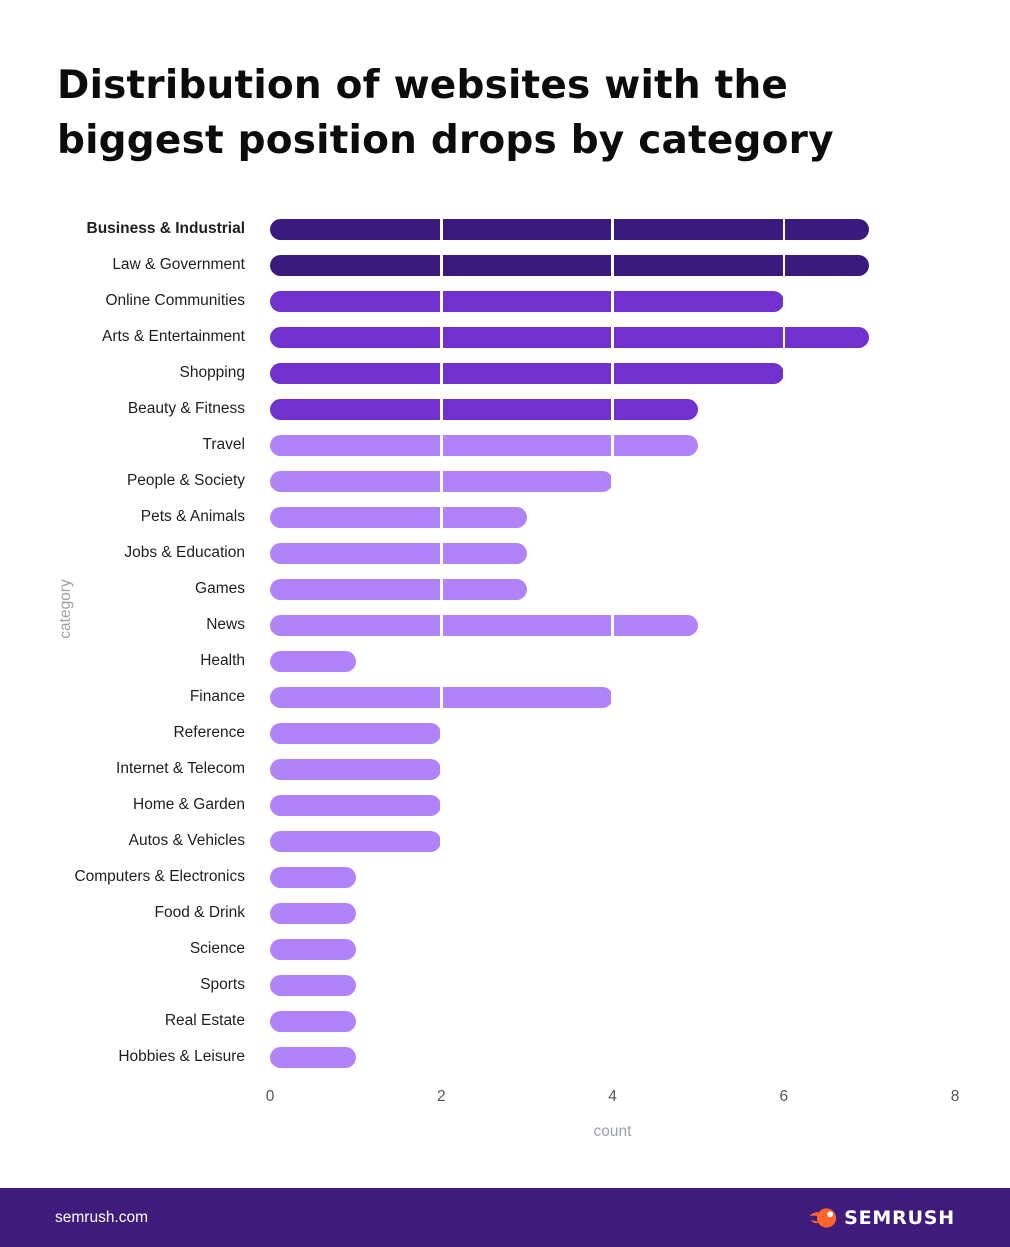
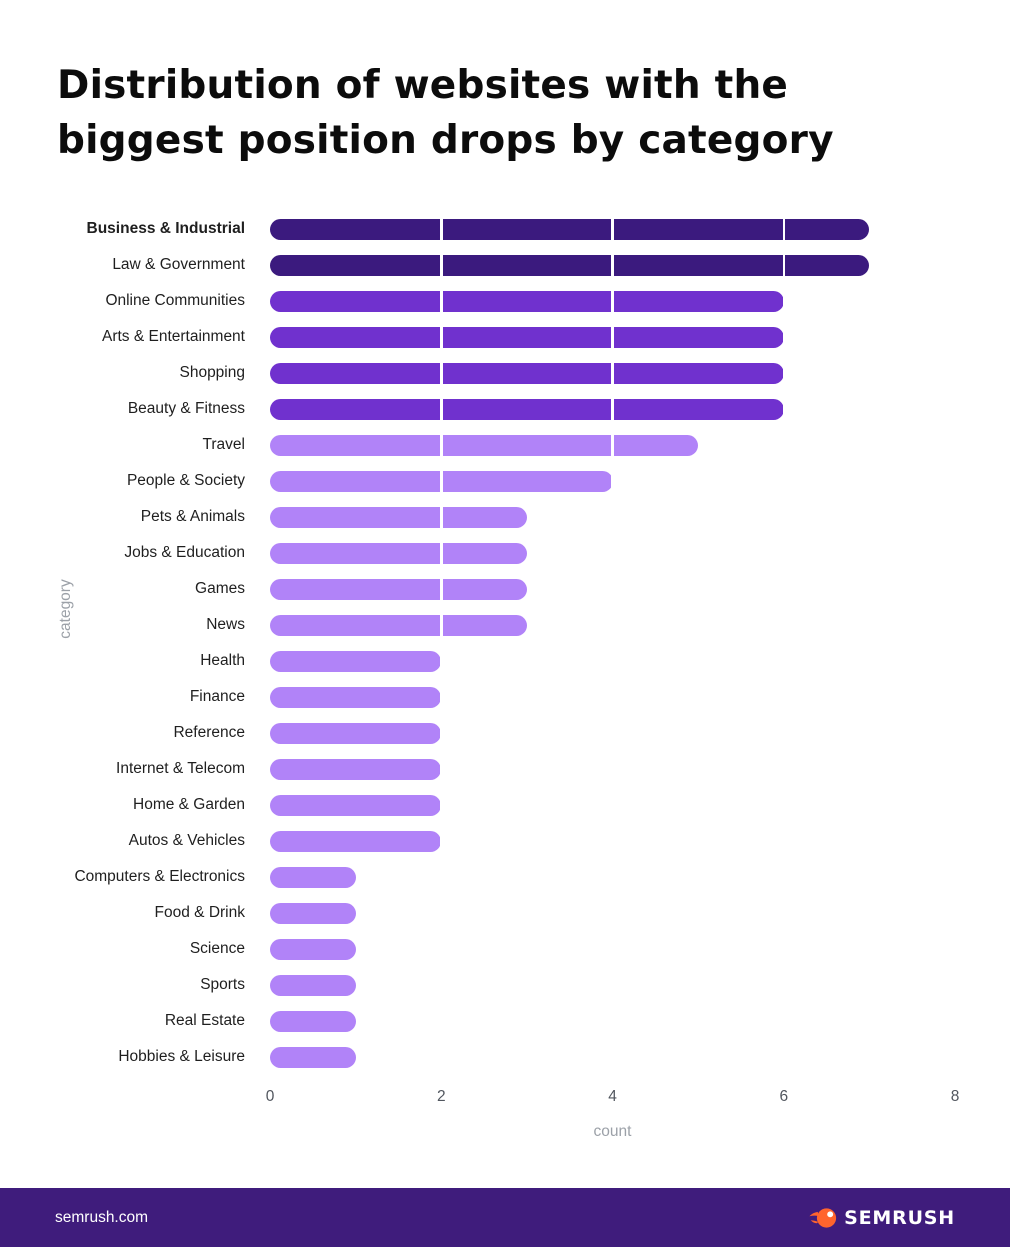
Arts & Entertainment: 7 -> 6
Beauty & Fitness: 5 -> 6
News: 5 -> 3
Health: 1 -> 2
Finance: 4 -> 2
